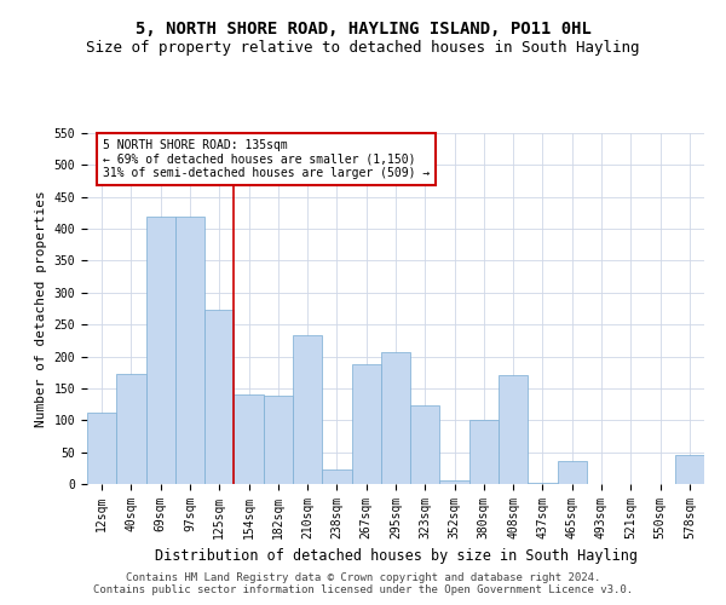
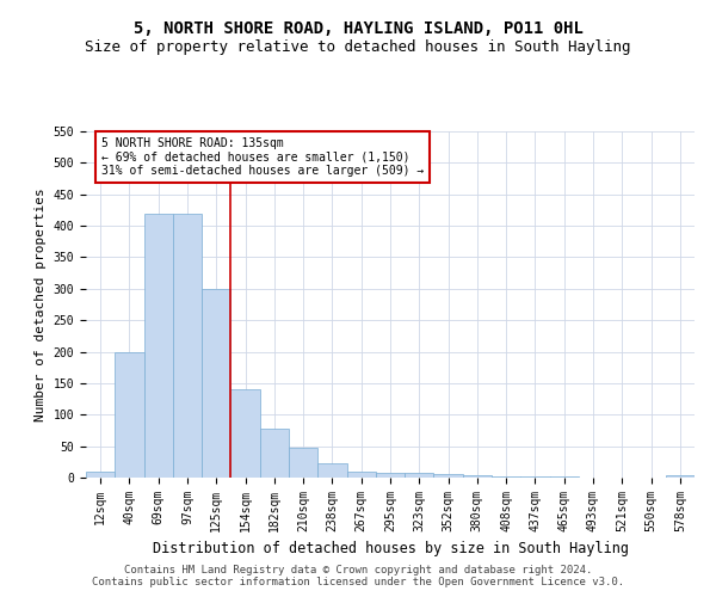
12sqm: 112 -> 10
40sqm: 172 -> 200
125sqm: 274 -> 300
182sqm: 138 -> 78
210sqm: 234 -> 48
267sqm: 188 -> 10
295sqm: 206 -> 8
323sqm: 124 -> 7
380sqm: 100 -> 3
408sqm: 170 -> 2
465sqm: 36 -> 1
578sqm: 46 -> 3
